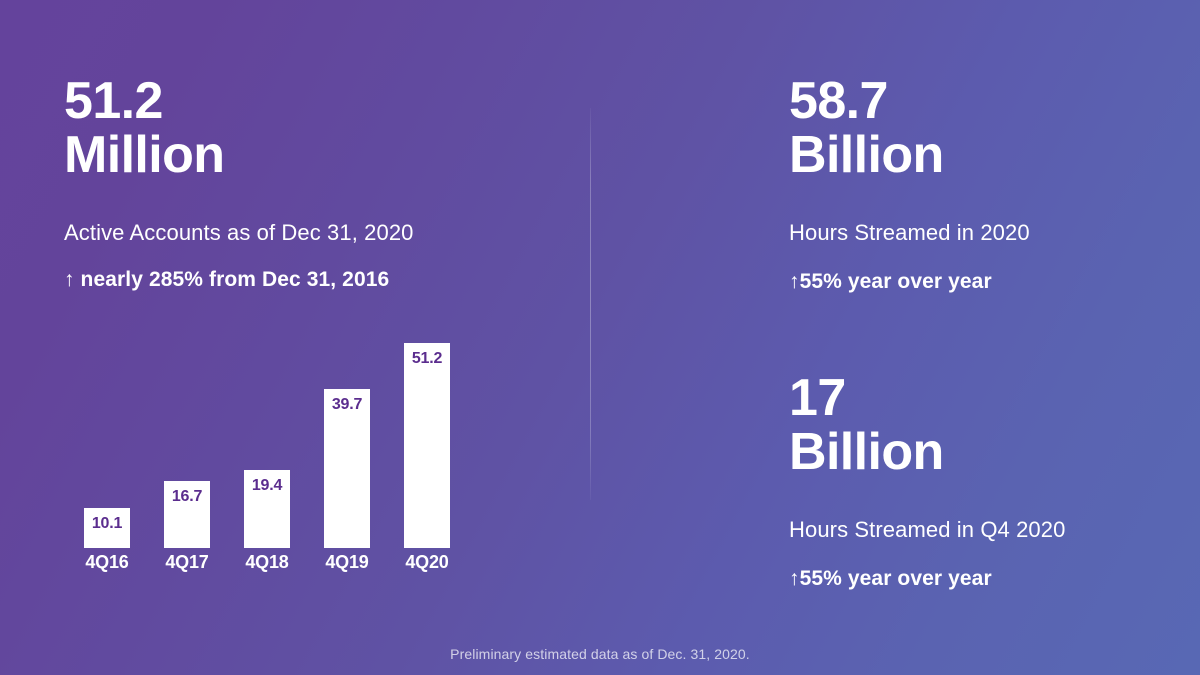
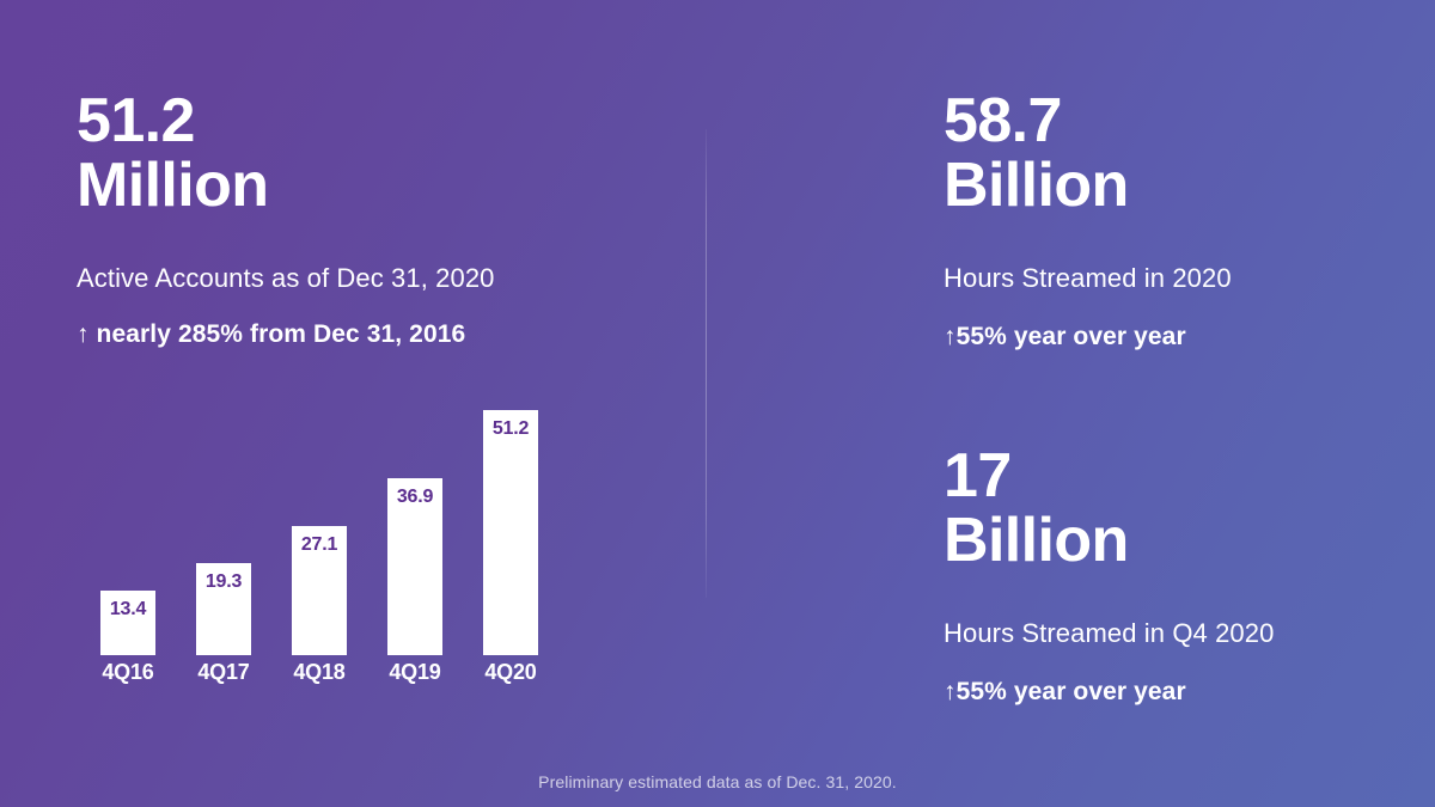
4Q16: 10.1 -> 13.4
4Q17: 16.7 -> 19.3
4Q18: 19.4 -> 27.1
4Q19: 39.7 -> 36.9
